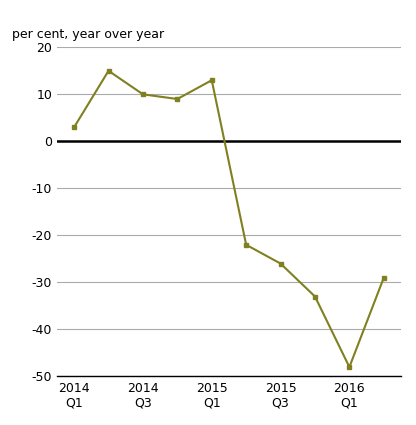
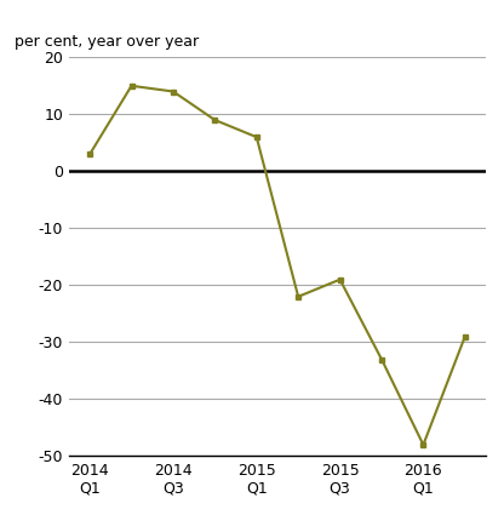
2014 Q3: 10 -> 14
2015 Q1: 13 -> 6
2015 Q3: -26 -> -19
